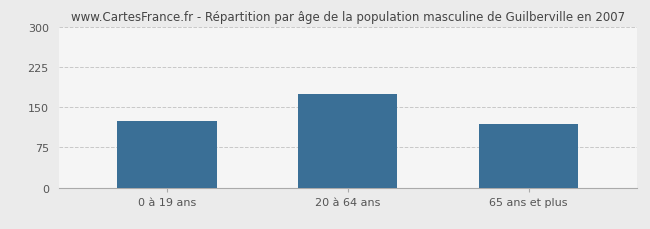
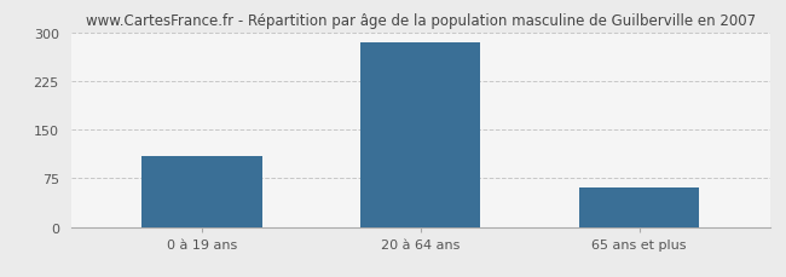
0 à 19 ans: 124 -> 110
20 à 64 ans: 174 -> 284
65 ans et plus: 118 -> 60
